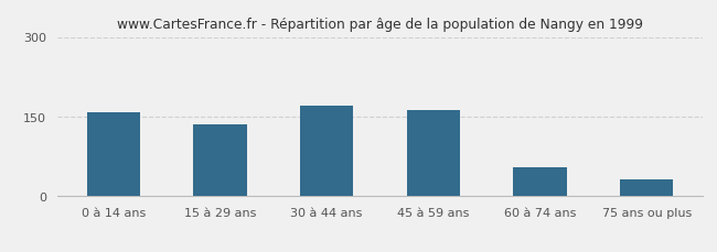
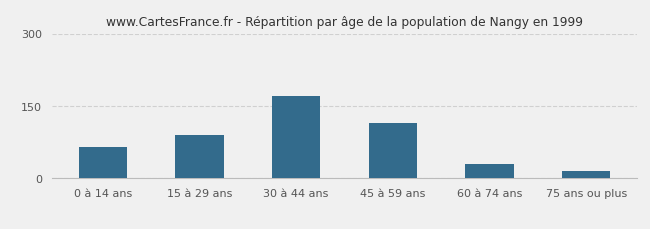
0 à 14 ans: 158 -> 65
15 à 29 ans: 135 -> 90
45 à 59 ans: 162 -> 115
60 à 74 ans: 55 -> 30
75 ans ou plus: 32 -> 15
